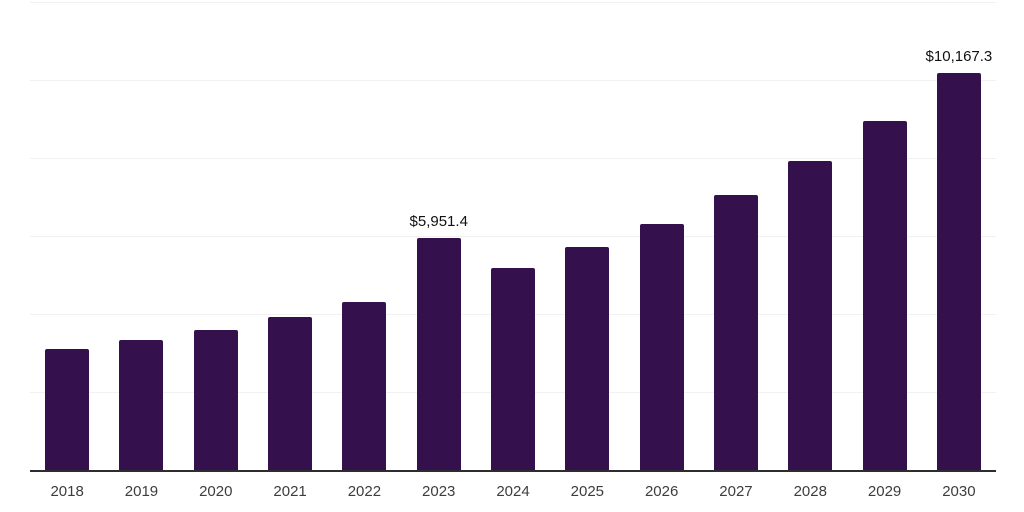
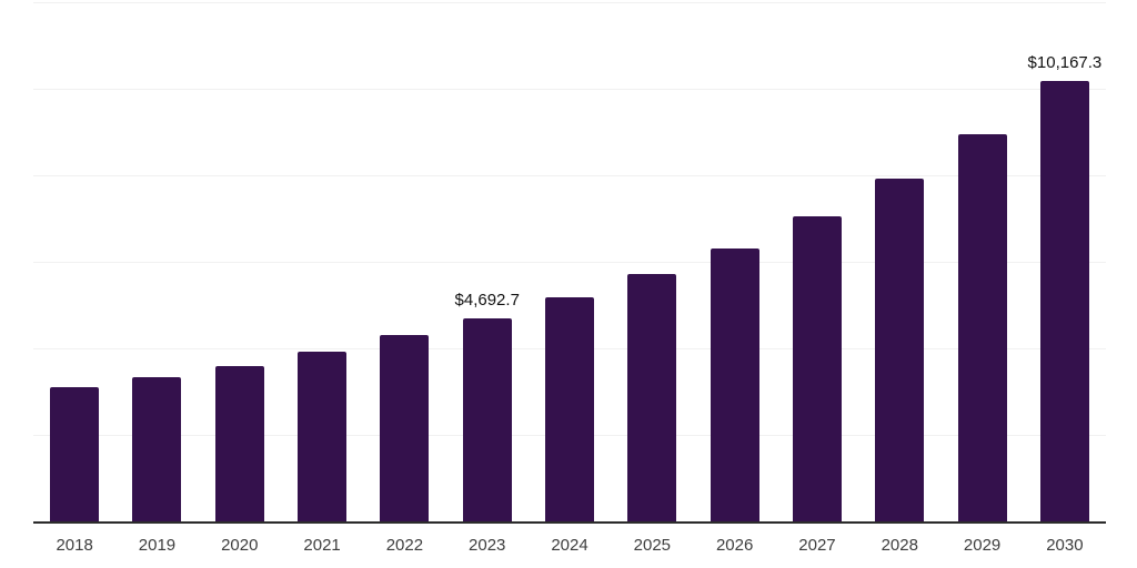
2023: $5,951.4 -> $4,692.7
